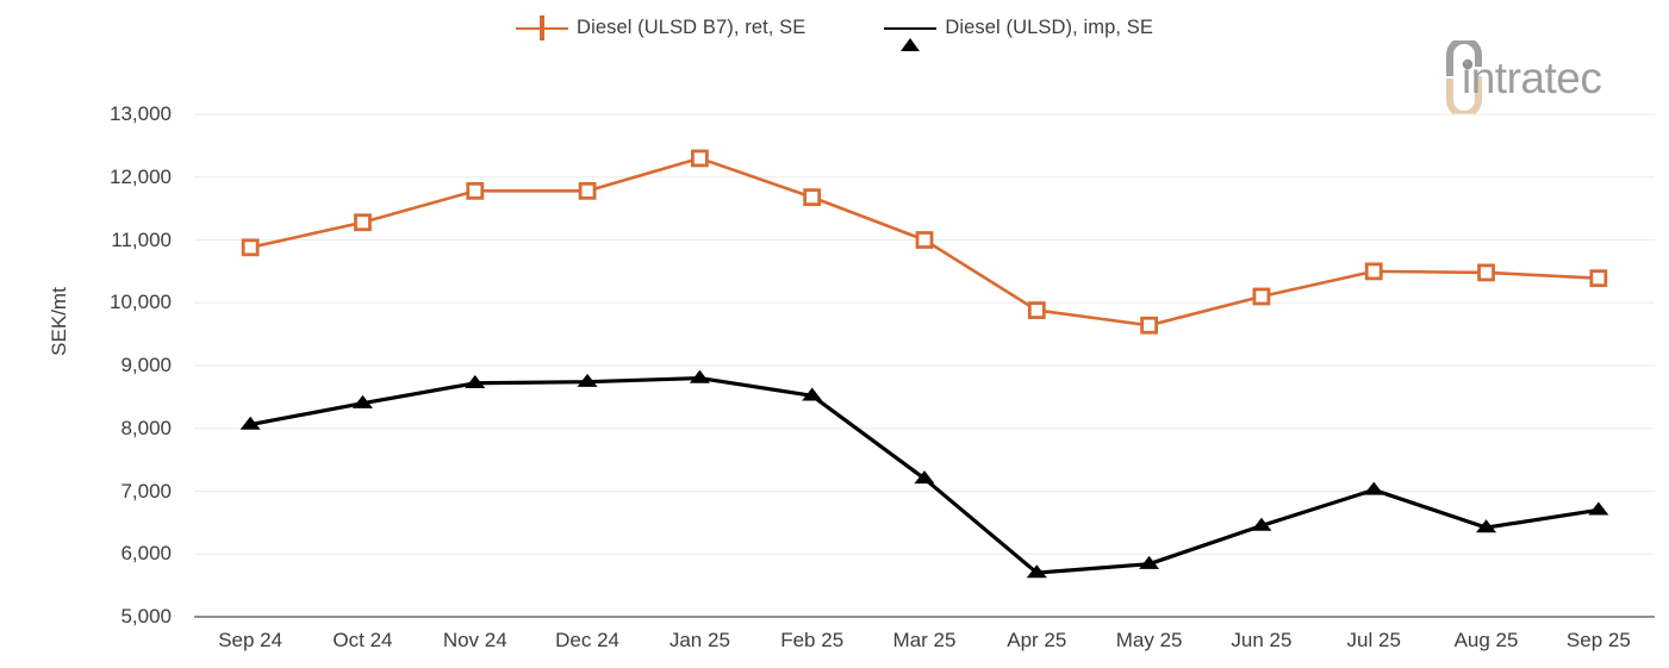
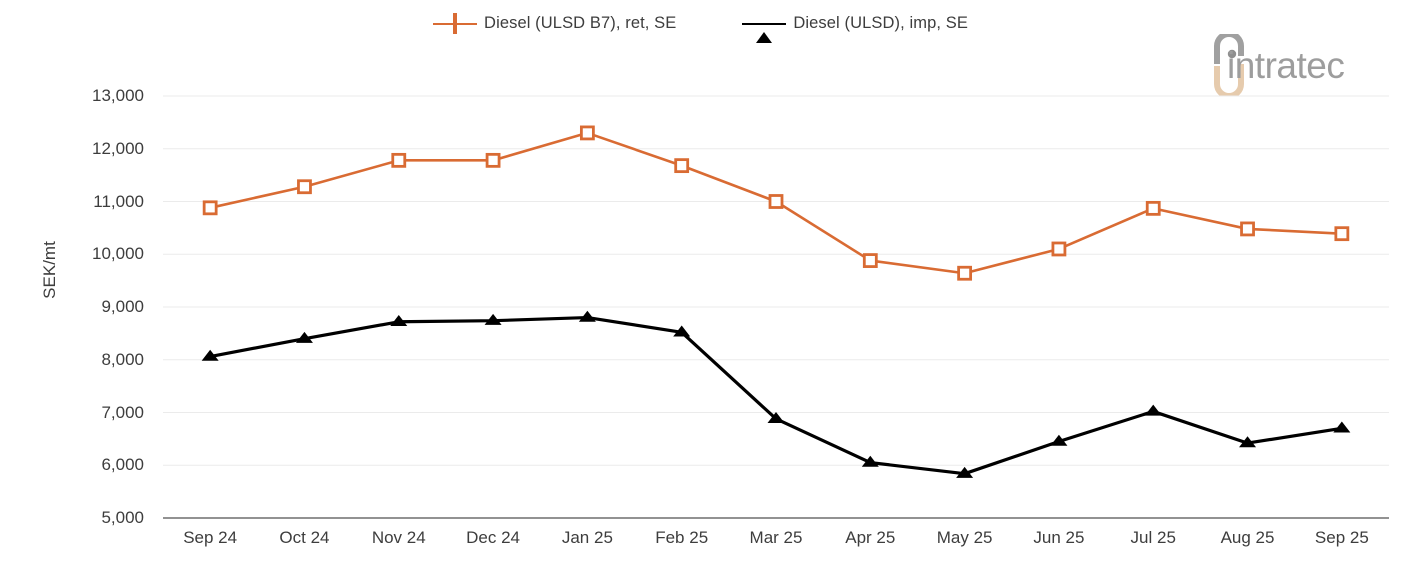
Diesel (ULSD), imp, SE/Mar 25: 7200 -> 6900
Diesel (ULSD), imp, SE/Apr 25: 5700 -> 6000
Diesel (ULSD B7), ret, SE/Jul 25: 10500 -> 10900
